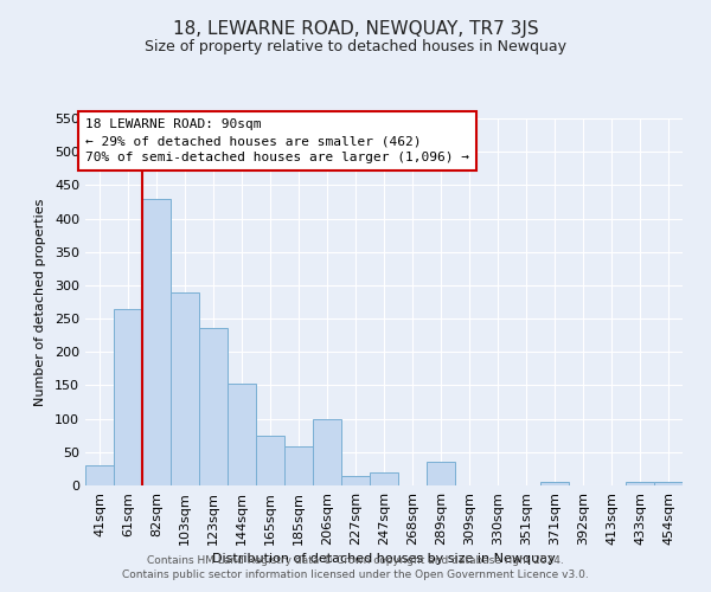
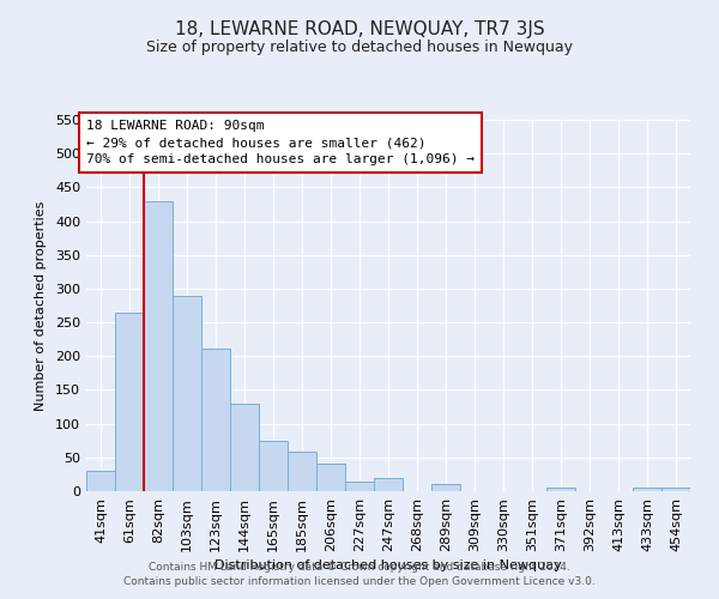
123sqm: 236 -> 212
144sqm: 152 -> 130
206sqm: 100 -> 40
289sqm: 36 -> 10
